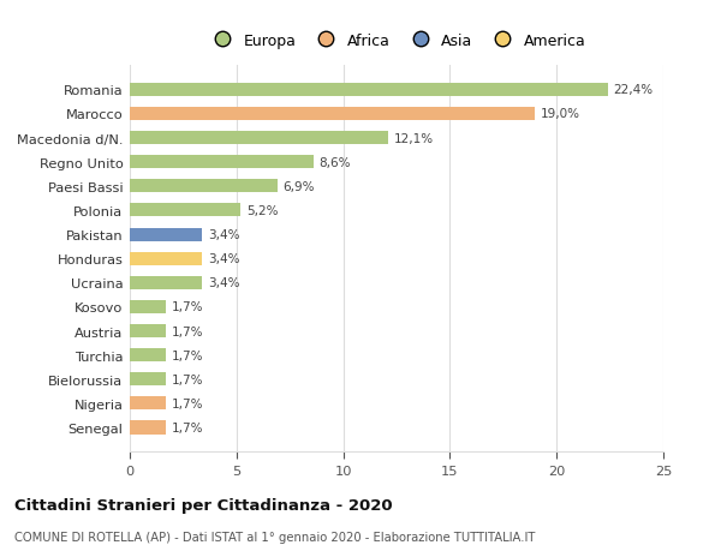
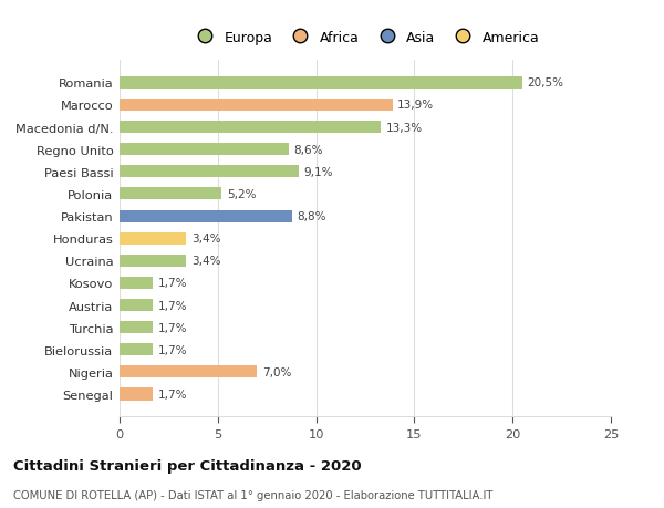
Romania: 22,4% -> 20,5%
Marocco: 19,0% -> 13,9%
Macedonia d/N.: 12,1% -> 13,3%
Paesi Bassi: 6,9% -> 9,1%
Pakistan: 3,4% -> 8,8%
Nigeria: 1,7% -> 7,0%
